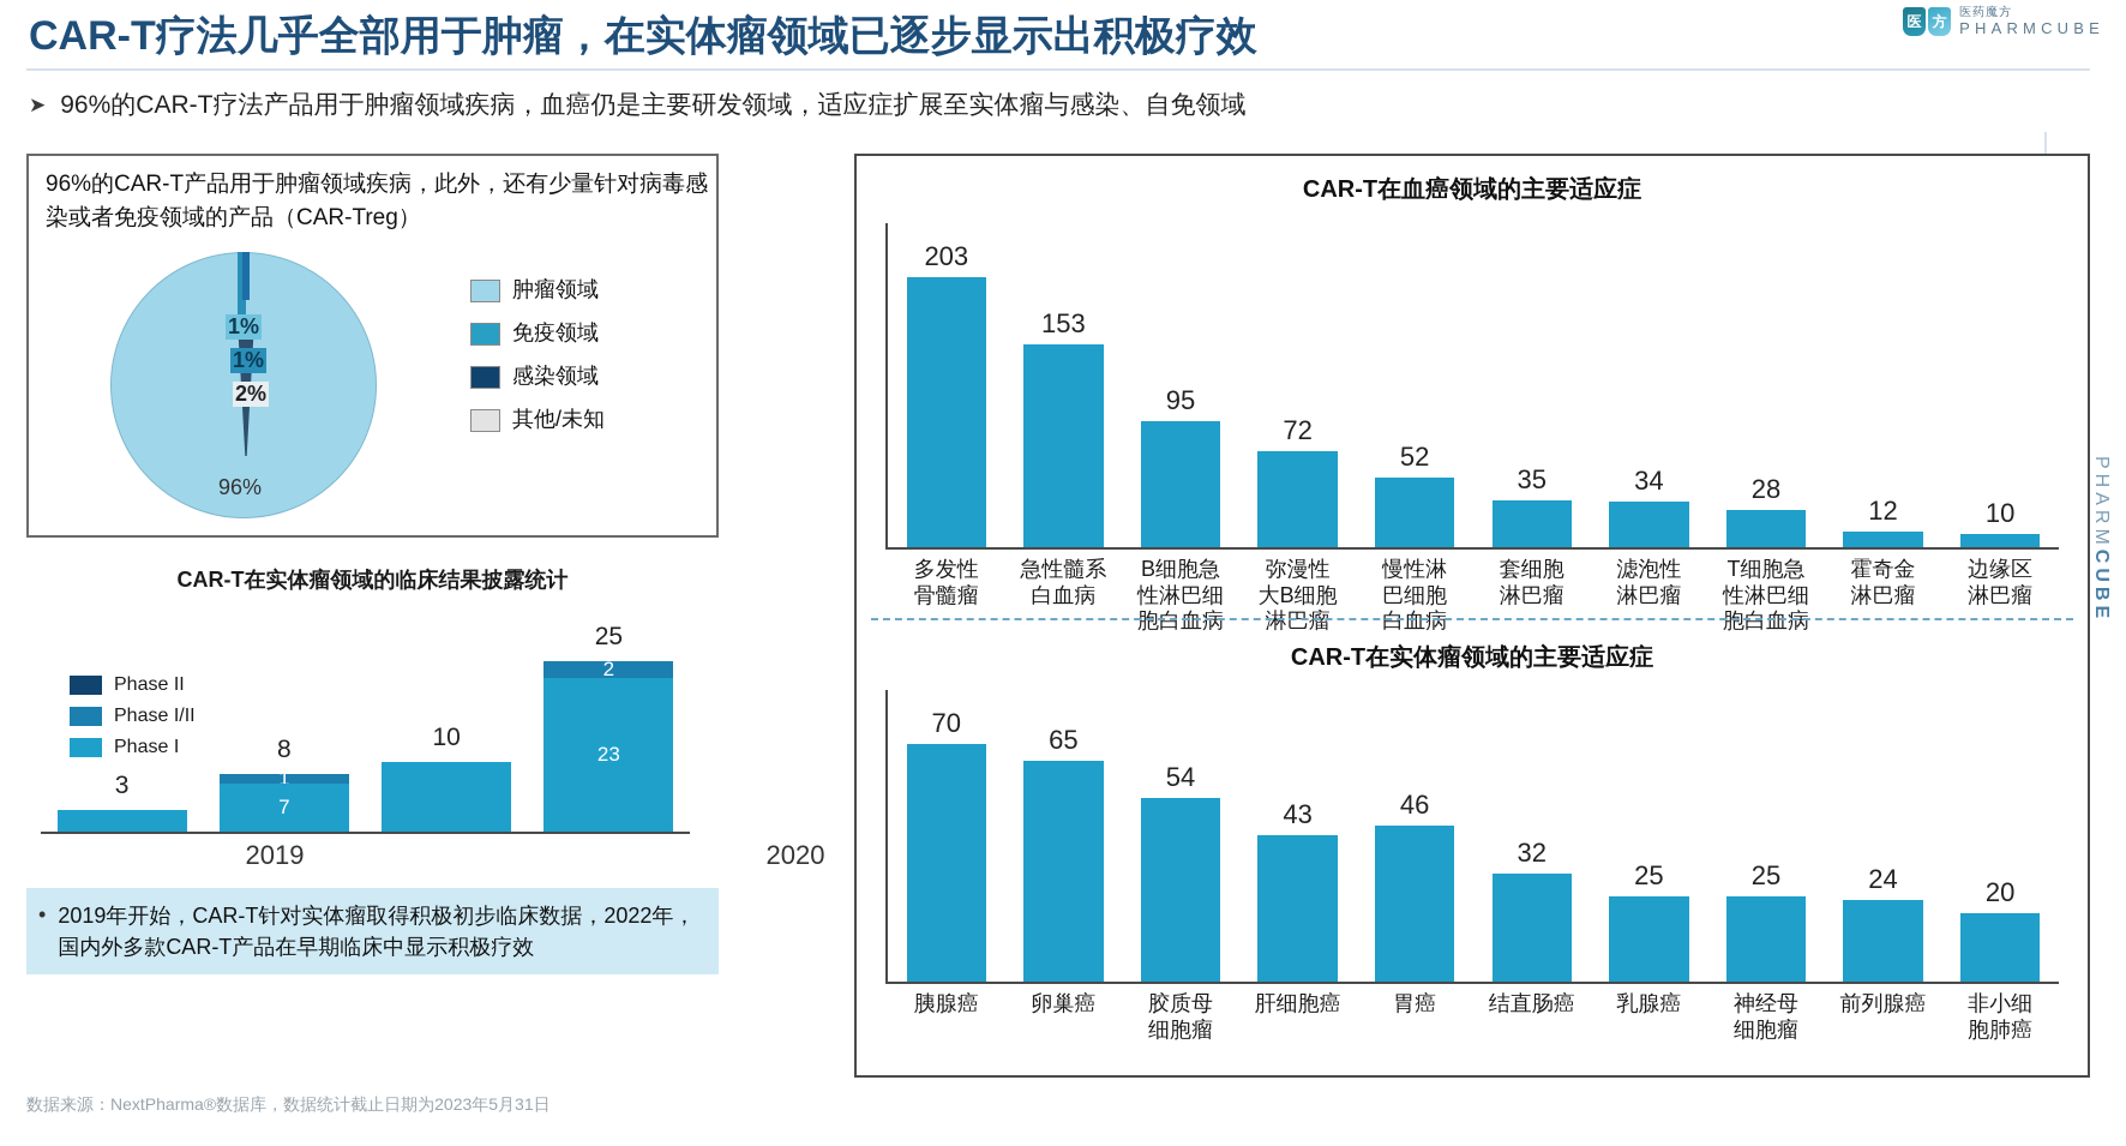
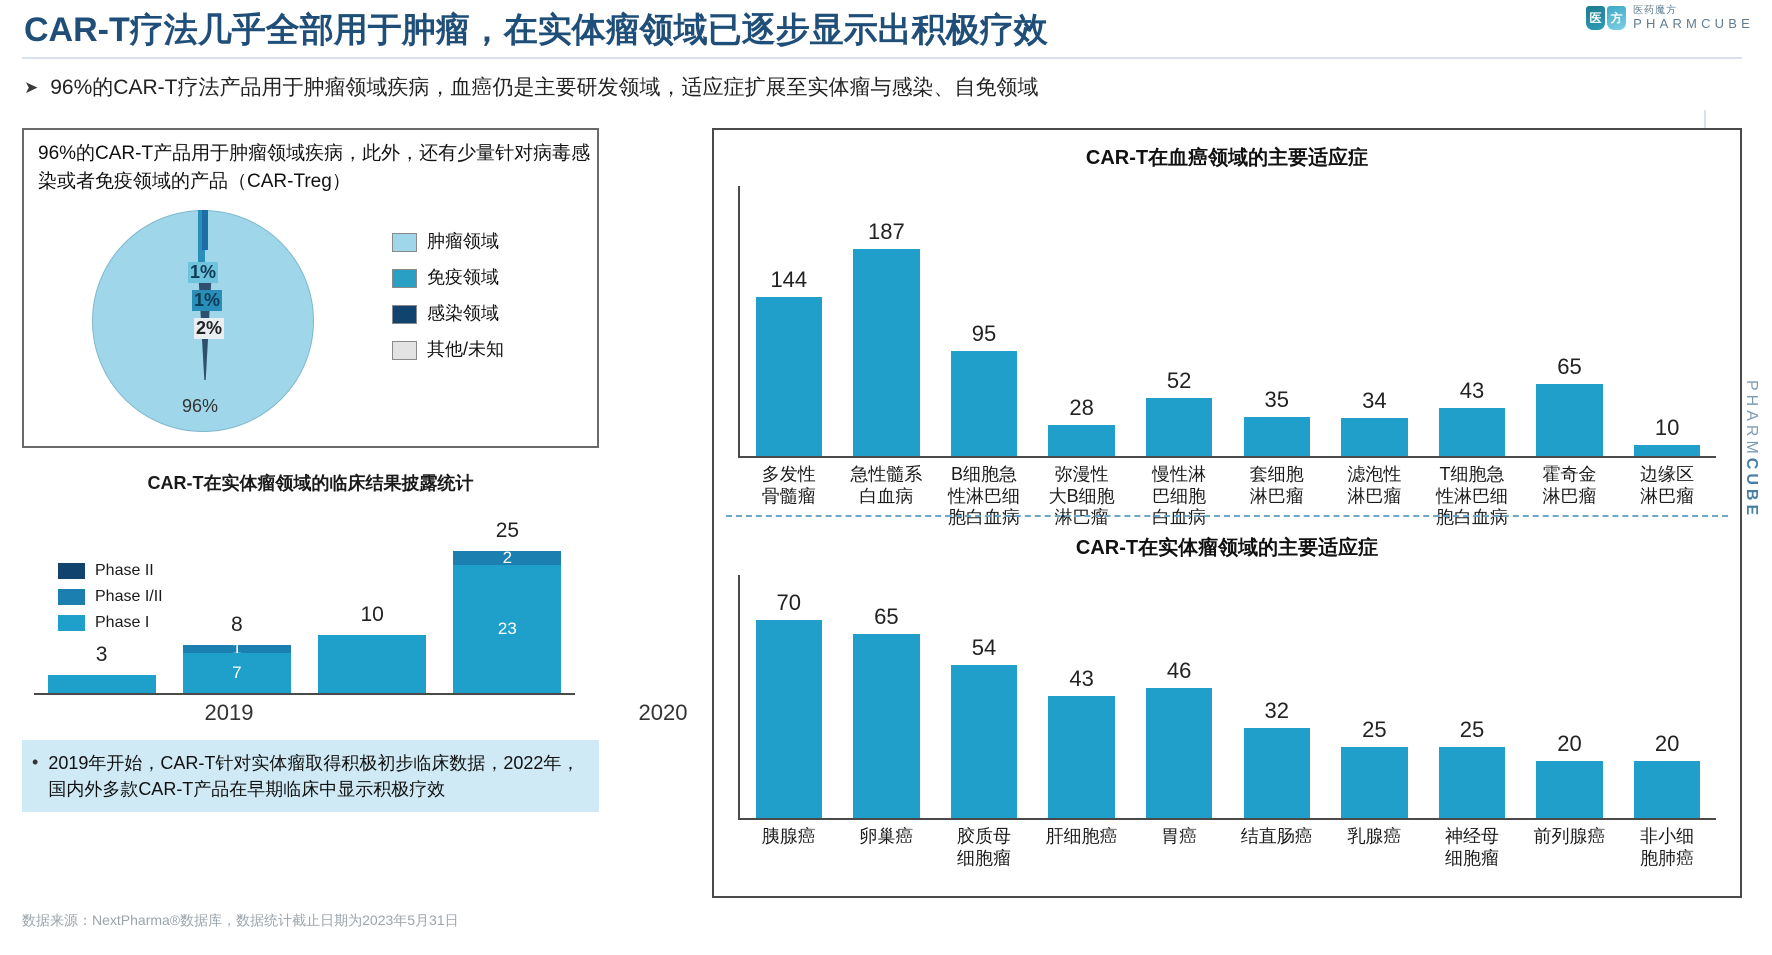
CAR-T在血癌领域的主要适应症/多发性骨髓瘤: 203 -> 144
CAR-T在血癌领域的主要适应症/急性髓系白血病: 153 -> 187
CAR-T在血癌领域的主要适应症/弥漫性大B细胞淋巴瘤: 72 -> 28
CAR-T在血癌领域的主要适应症/T细胞急性淋巴细胞白血病: 28 -> 43
CAR-T在血癌领域的主要适应症/霍奇金淋巴瘤: 12 -> 65
CAR-T在实体瘤领域的主要适应症/前列腺癌: 24 -> 20
